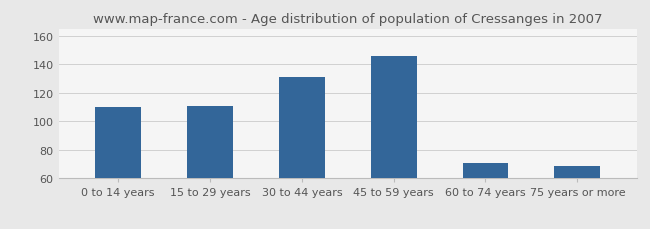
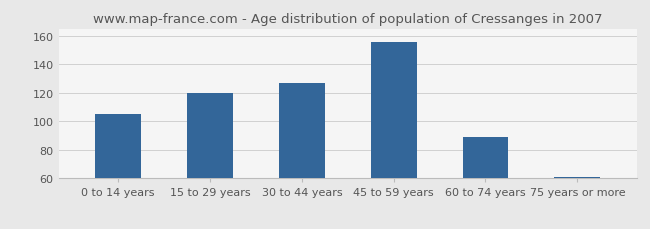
0 to 14 years: 110 -> 105
15 to 29 years: 111 -> 120
30 to 44 years: 131 -> 127
45 to 59 years: 146 -> 156
60 to 74 years: 71 -> 89
75 years or more: 69 -> 61
